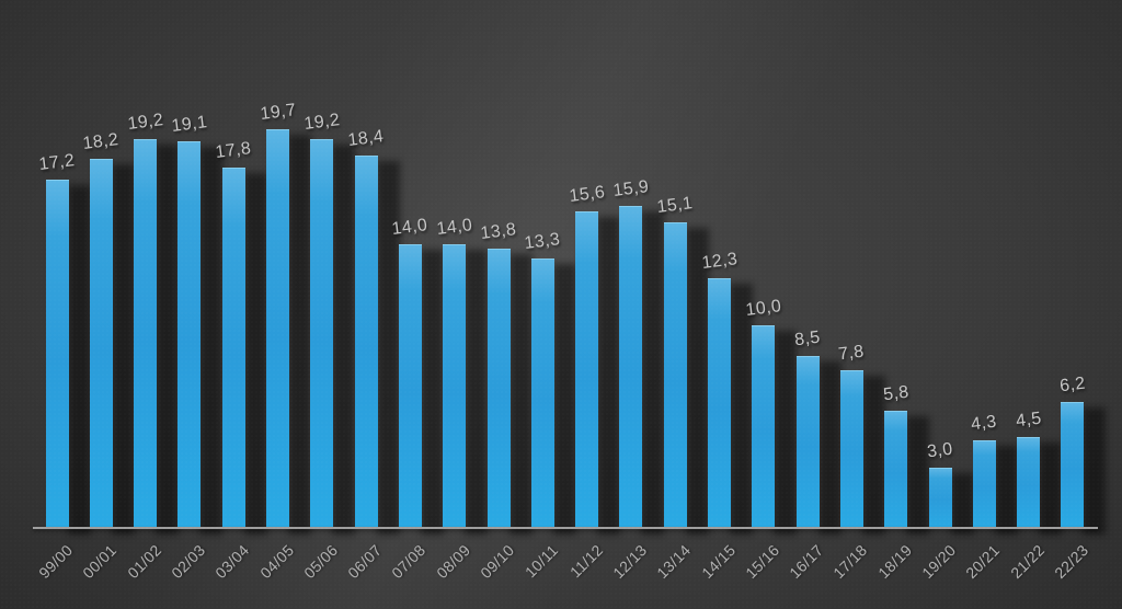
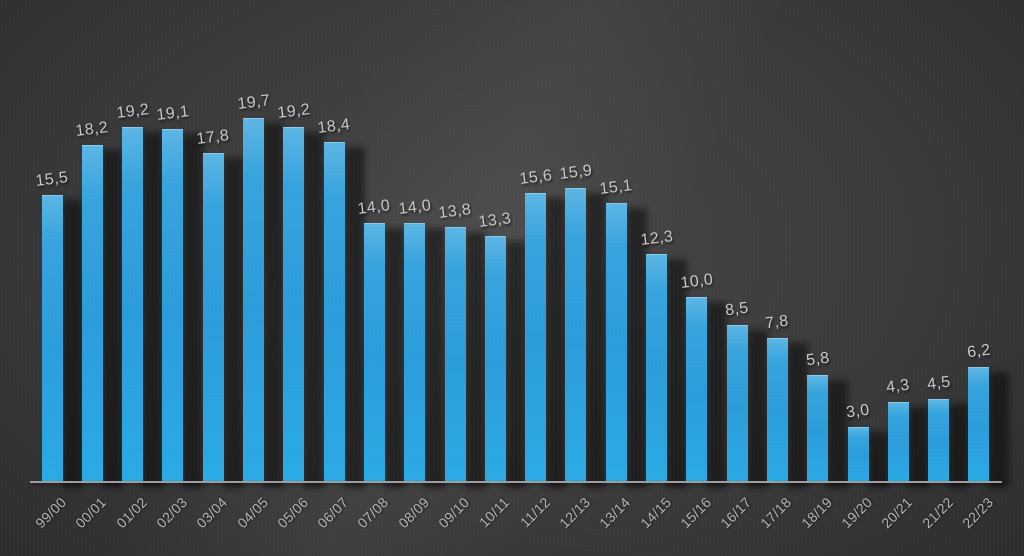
99/00: 17,2 -> 15,5
